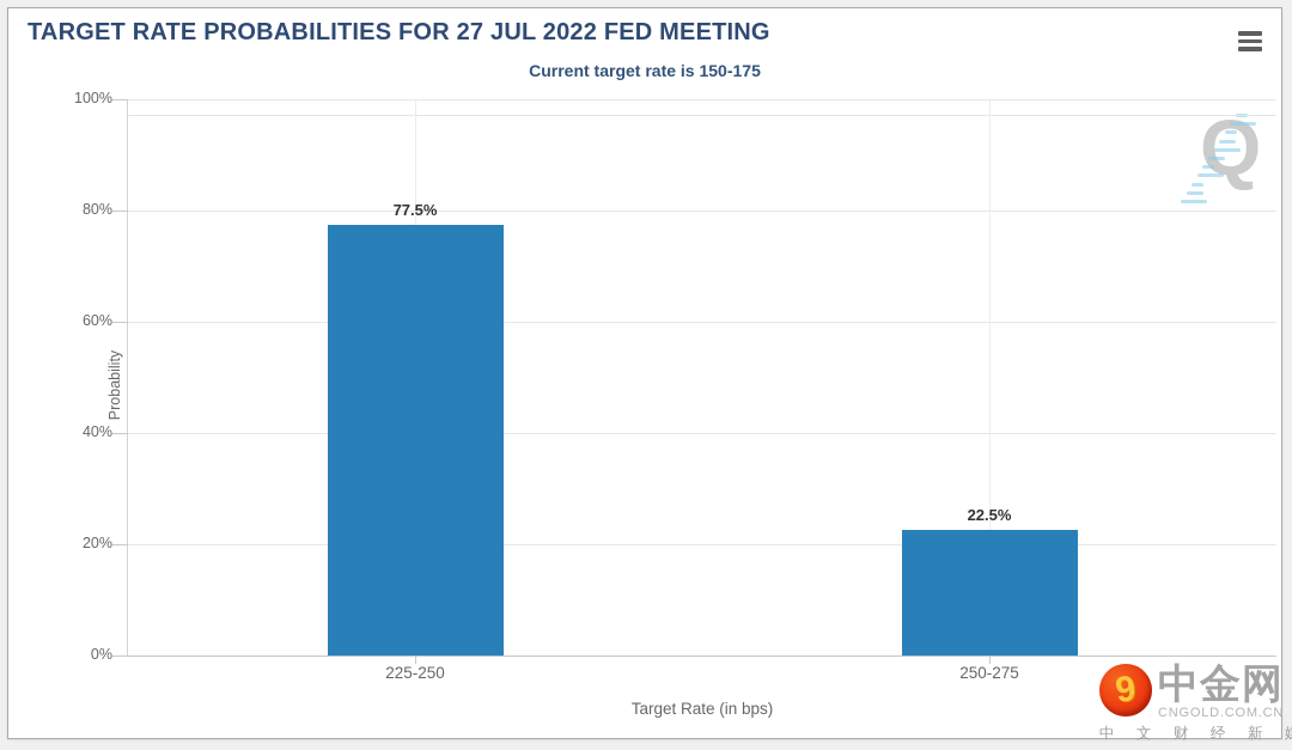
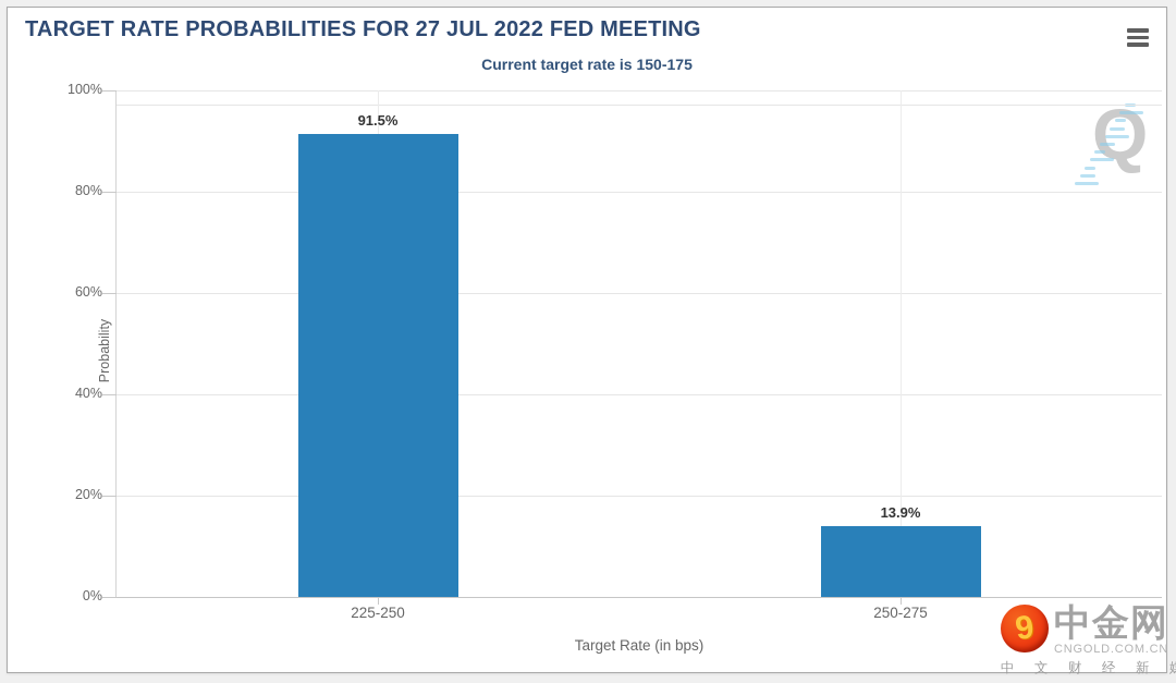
225-250: 77.5% -> 91.5%
250-275: 22.5% -> 13.9%
